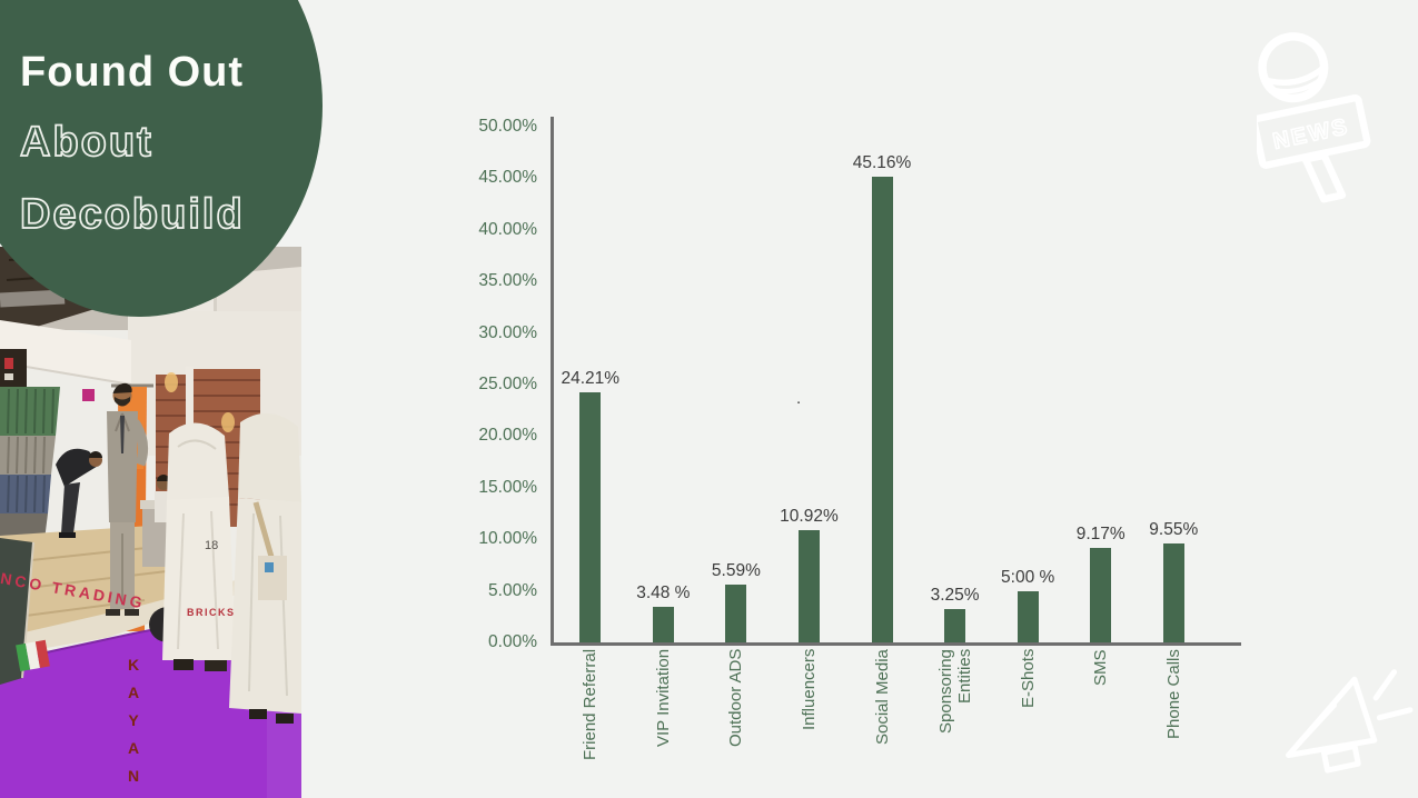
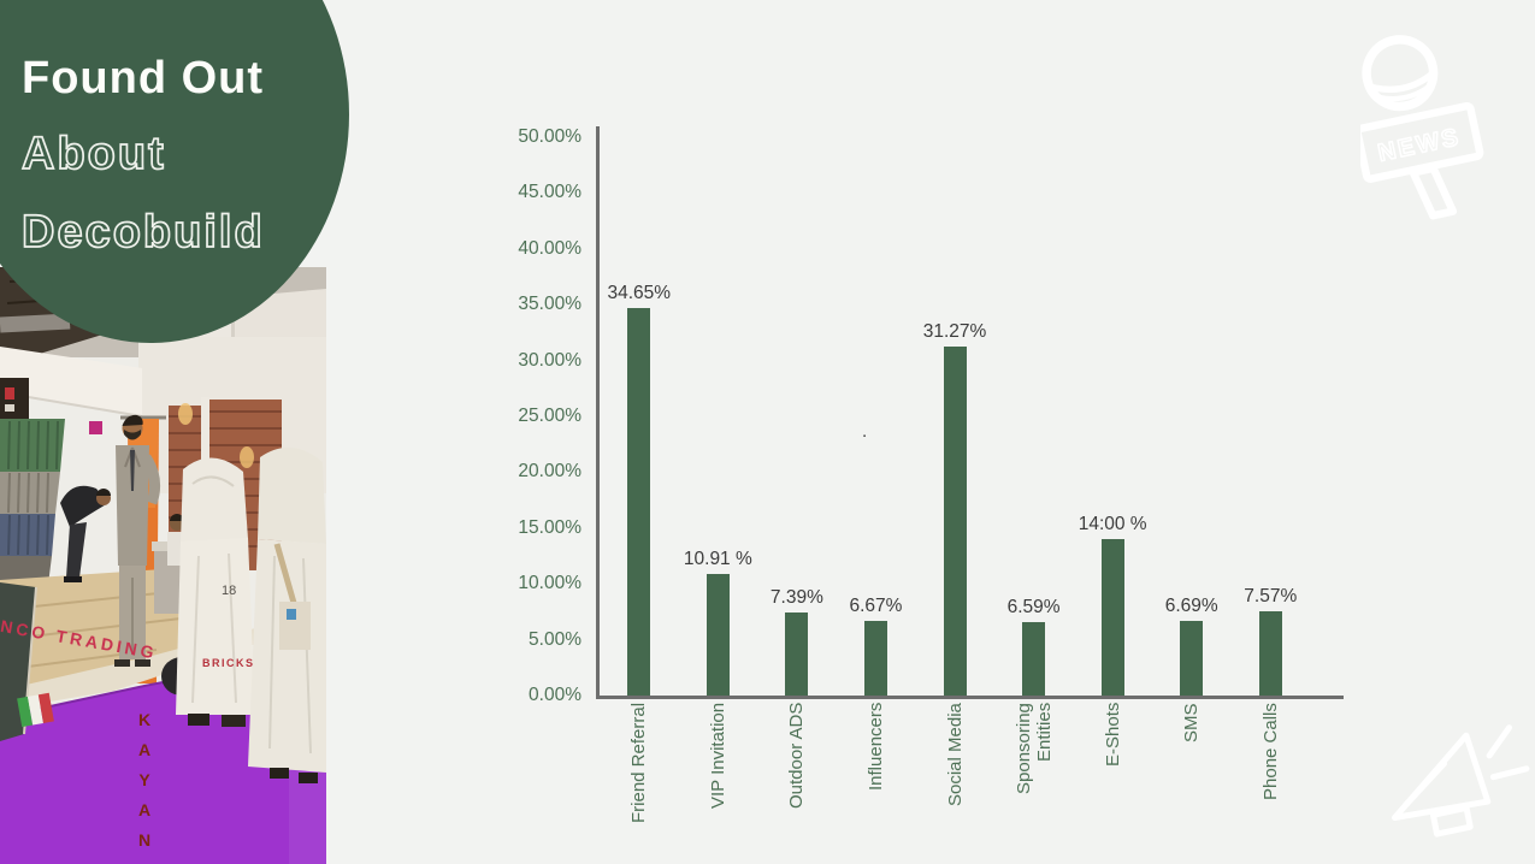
Friend Referral: 24.21% -> 34.65%
VIP Invitation: 3.48 -> 10.91
Outdoor ADS: 5.59% -> 7.39%
Influencers: 10.92% -> 6.67%
Social Media: 45.16% -> 31.27%
Sponsoring Entities: 3.25% -> 6.59%
E-Shots: 5 -> 14
SMS: 9.17% -> 6.69%
Phone Calls: 9.55% -> 7.57%
